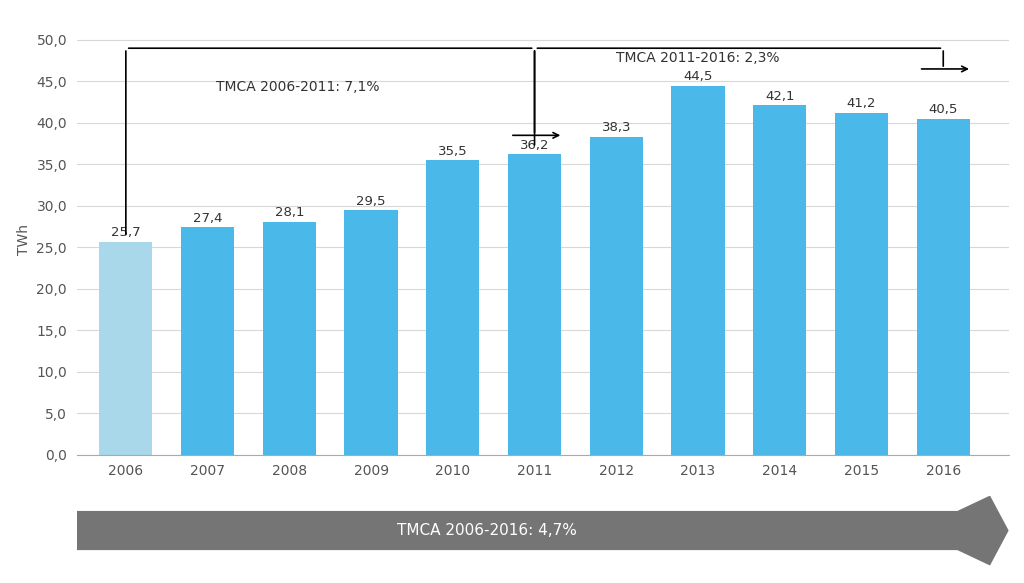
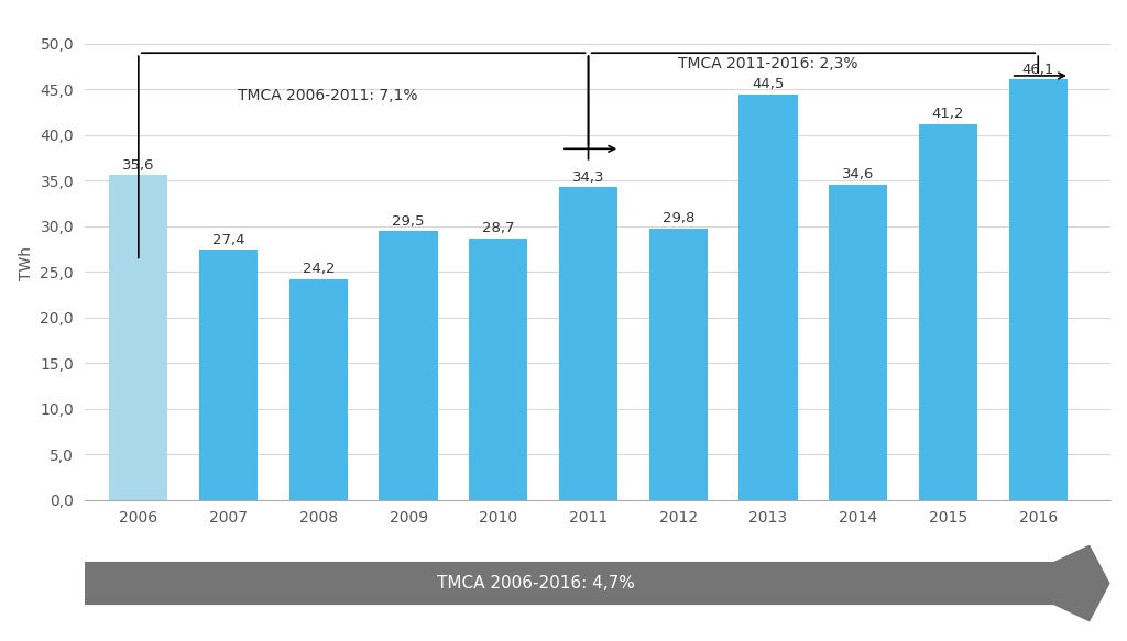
2006: 25,7 -> 35,6
2008: 28,1 -> 24,2
2010: 35,5 -> 28,7
2011: 36,2 -> 34,3
2012: 38,3 -> 29,8
2014: 42,1 -> 34,6
2016: 40,5 -> 46,1
